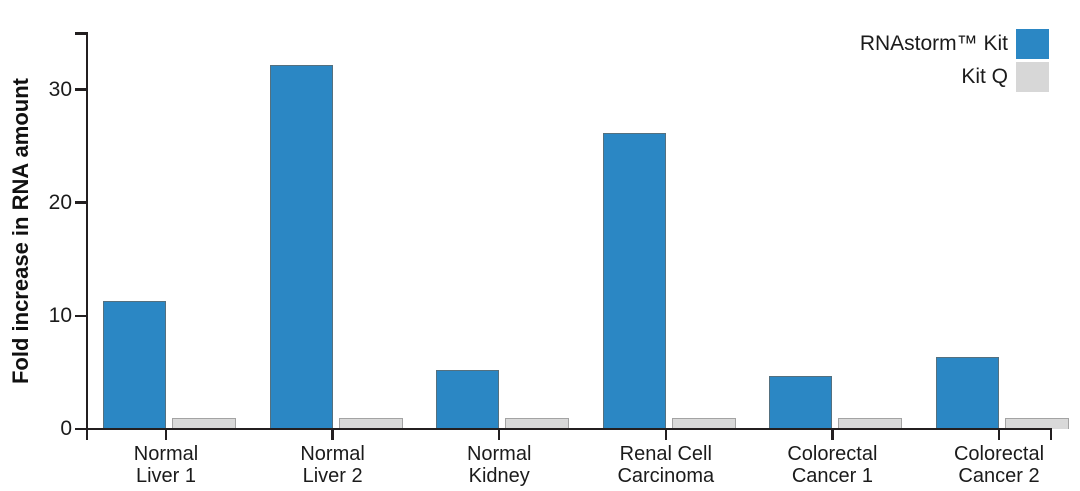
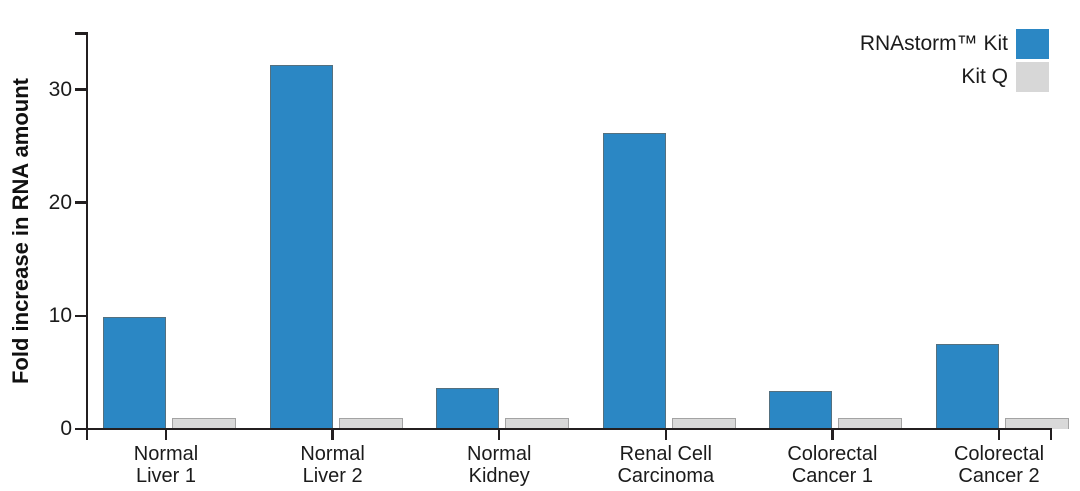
RNAstorm™ Kit/Normal Liver 1: 11.3 -> 9.9
RNAstorm™ Kit/Normal Kidney: 5.2 -> 3.6
RNAstorm™ Kit/Colorectal Cancer 1: 4.7 -> 3.4
RNAstorm™ Kit/Colorectal Cancer 2: 6.4 -> 7.5
